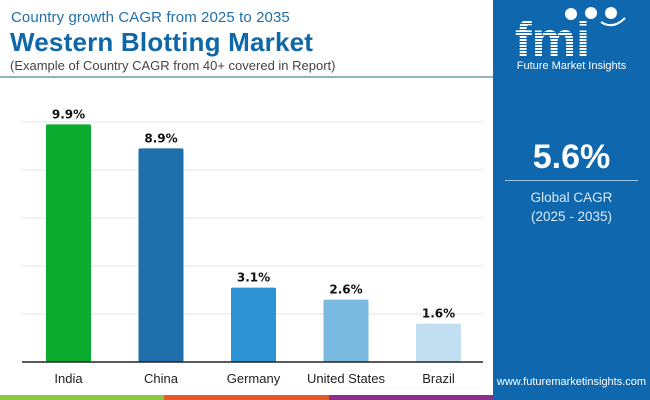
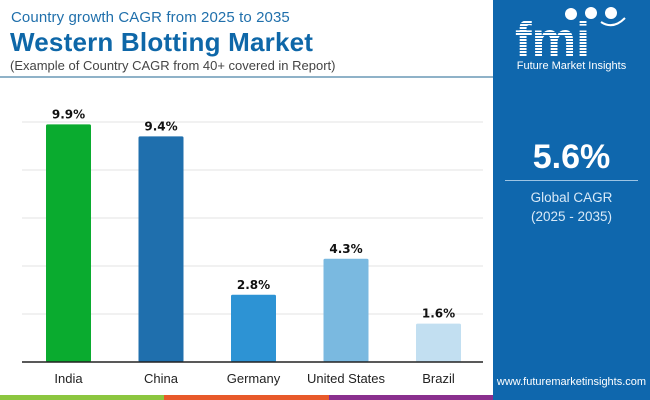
China: 8.9% -> 9.4%
Germany: 3.1% -> 2.8%
United States: 2.6% -> 4.3%
